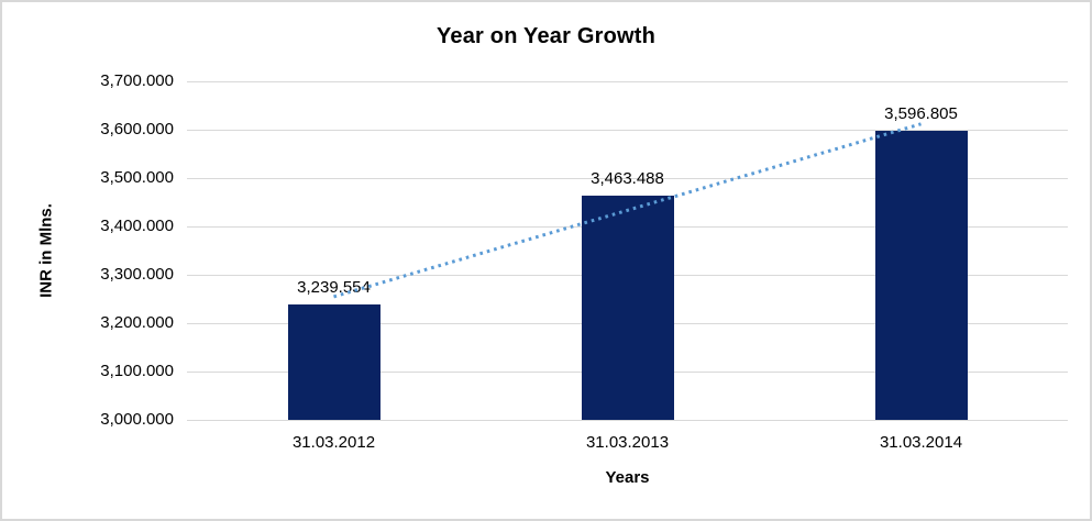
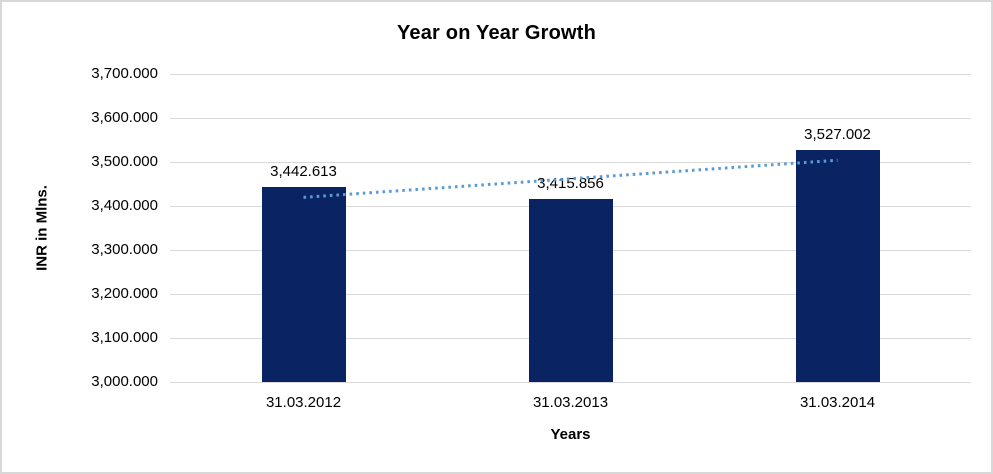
31.03.2012: 3,239.554 -> 3,442.613
31.03.2013: 3,463.488 -> 3,415.856
31.03.2014: 3,596.805 -> 3,527.002
